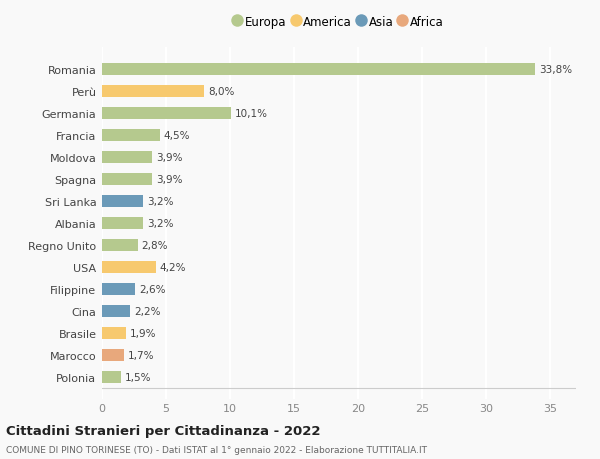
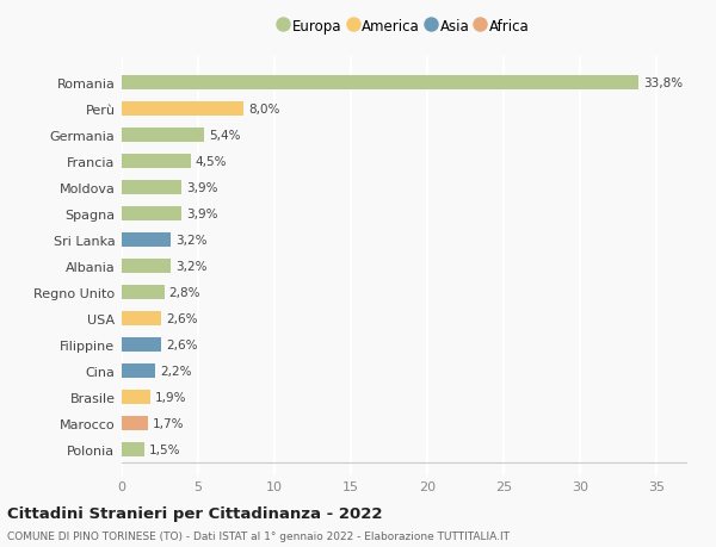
Germania: 10,1% -> 5,4%
USA: 4,2% -> 2,6%
